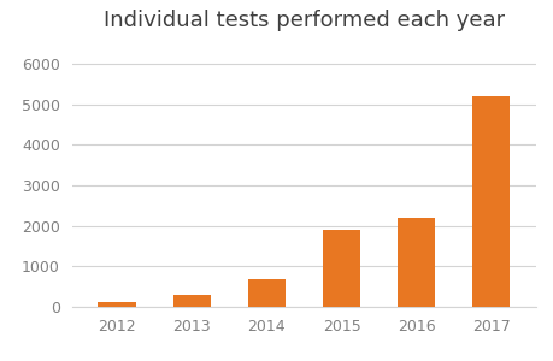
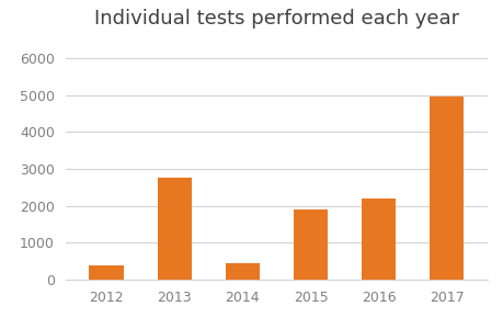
2012: 120 -> 400
2013: 310 -> 2750
2014: 680 -> 450
2017: 5200 -> 4950
